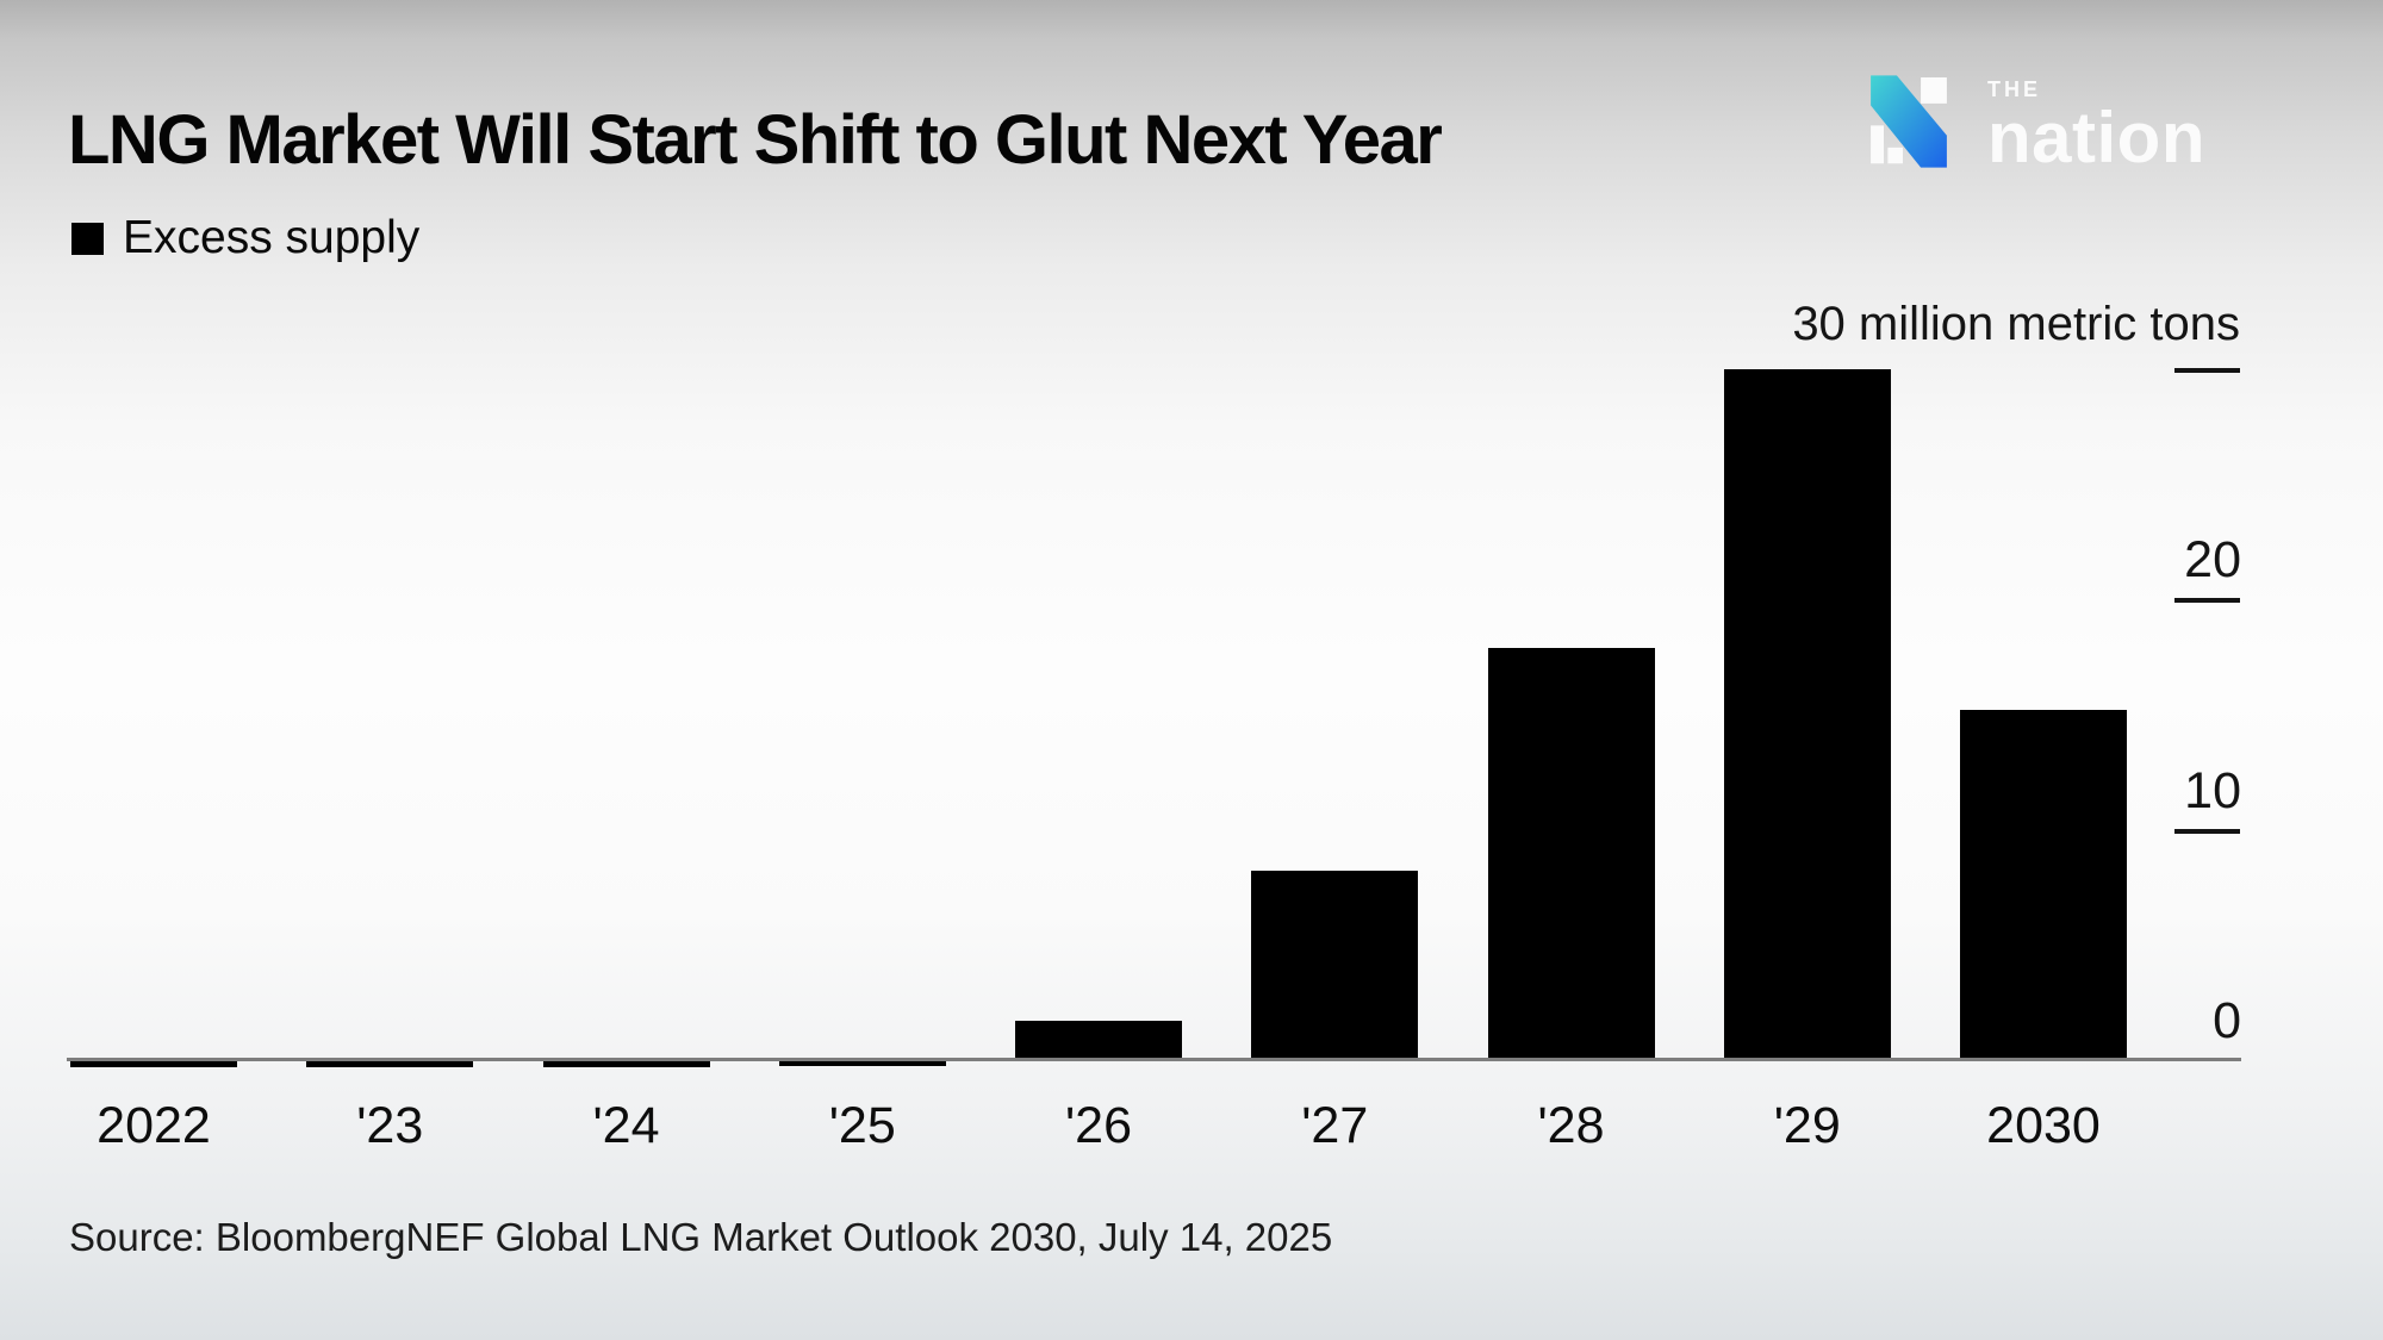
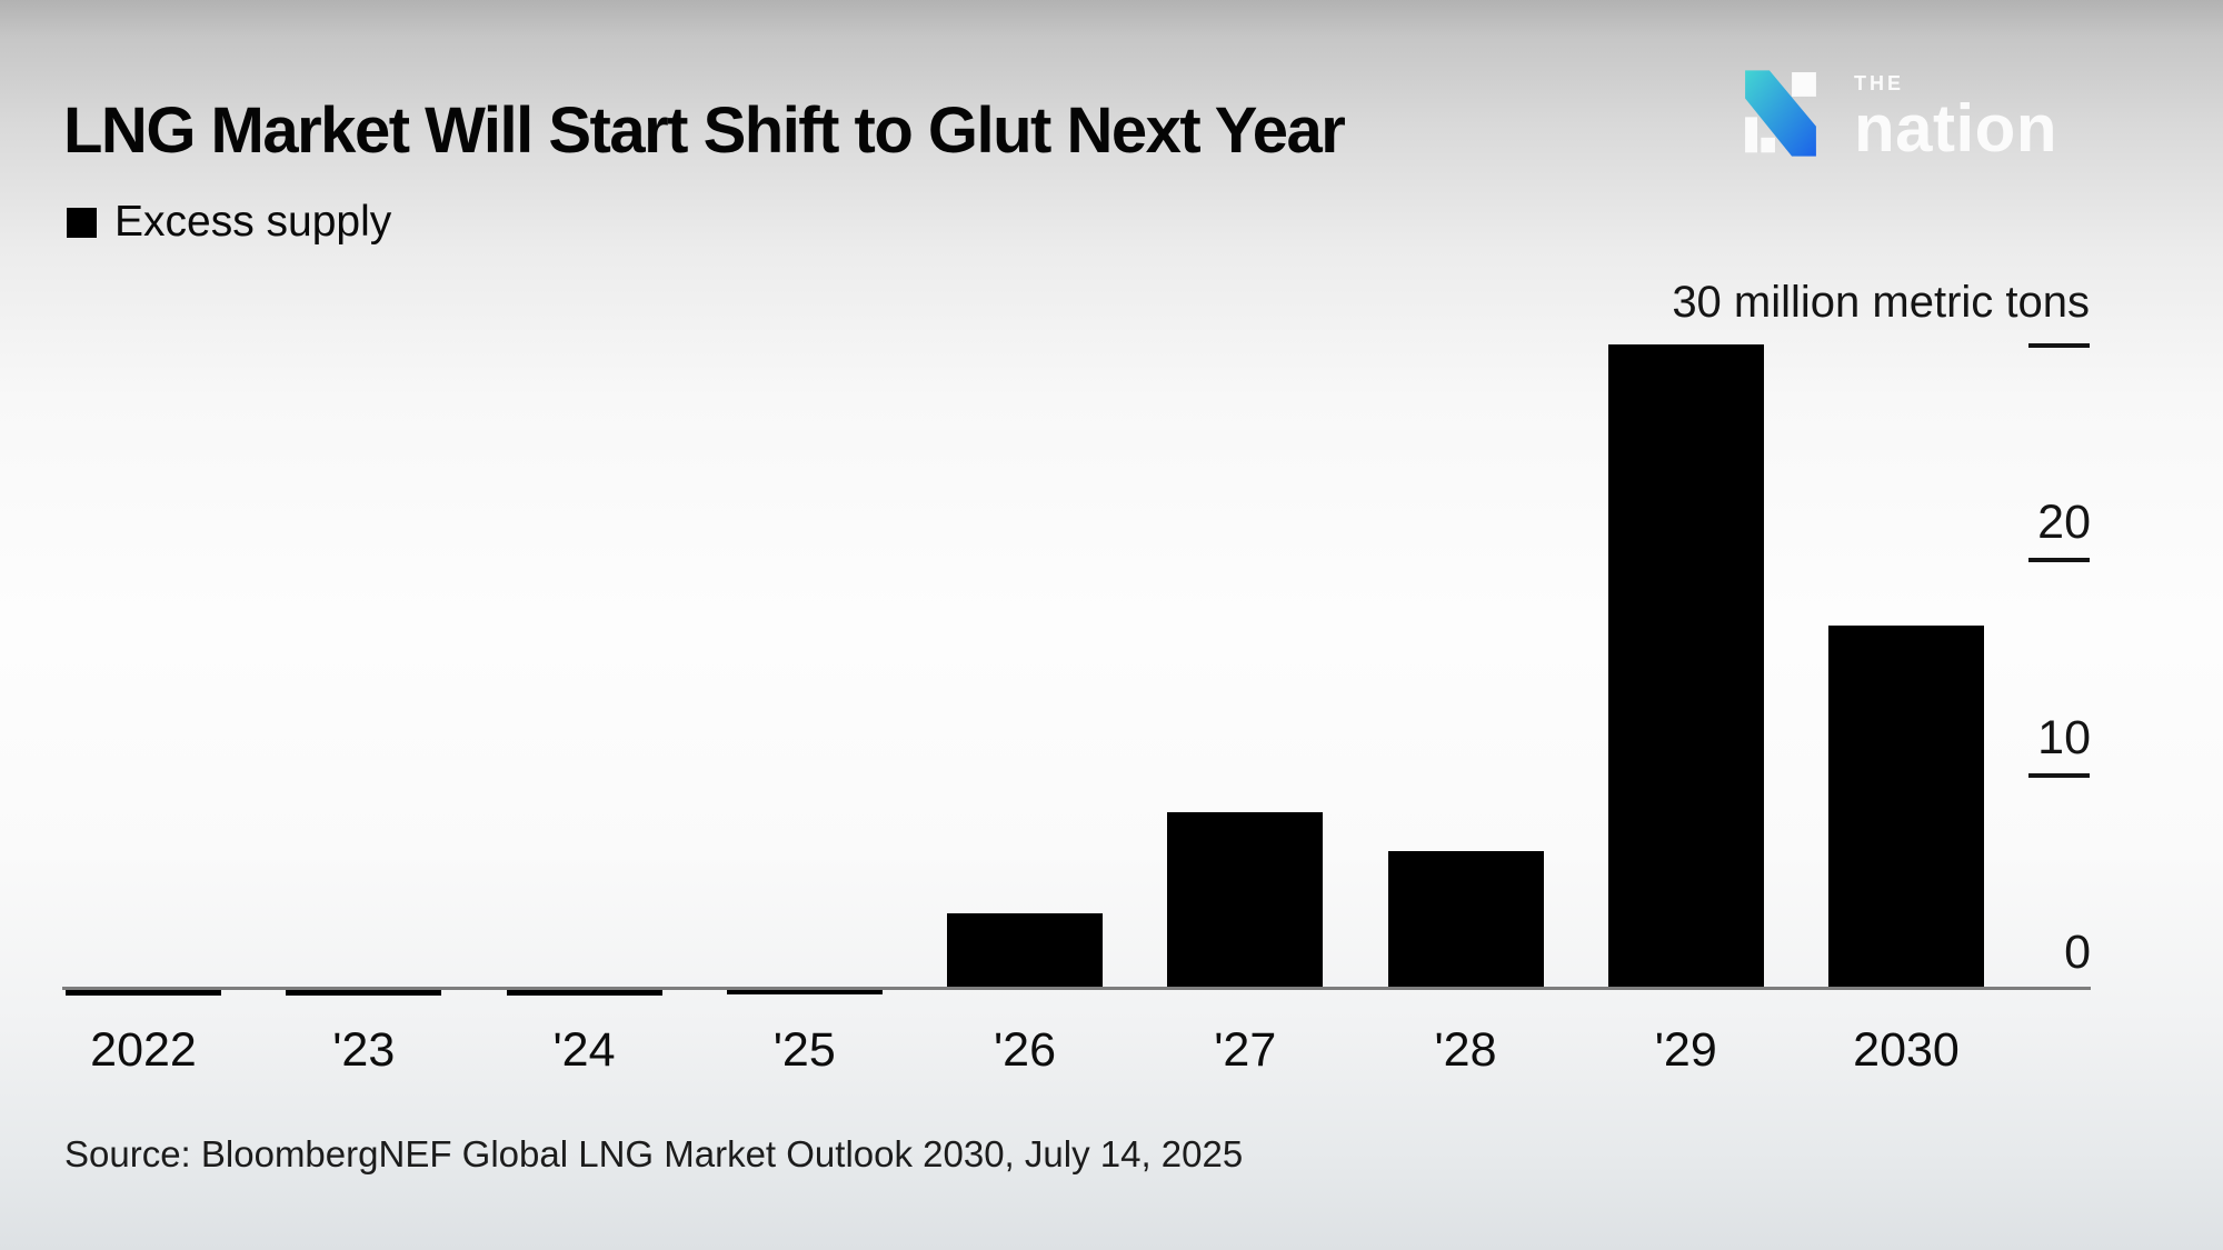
'26: 1.7 -> 3.5
'28: 17.9 -> 6.4
2030: 15.2 -> 16.9
